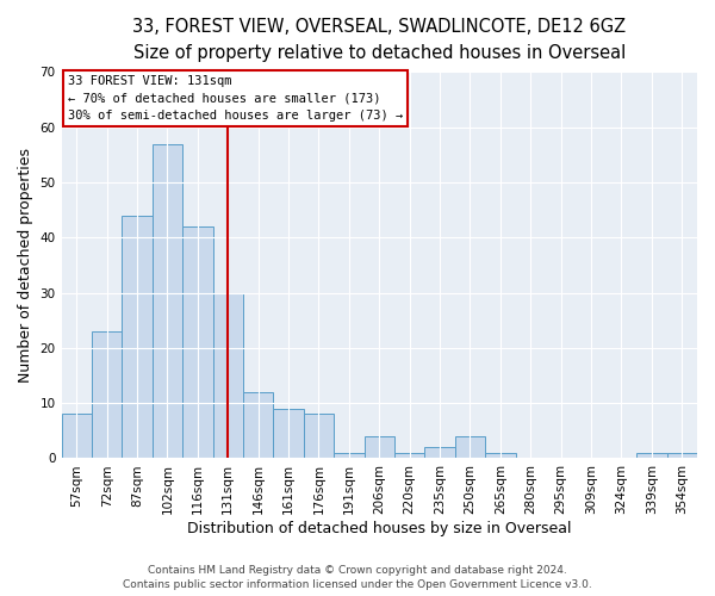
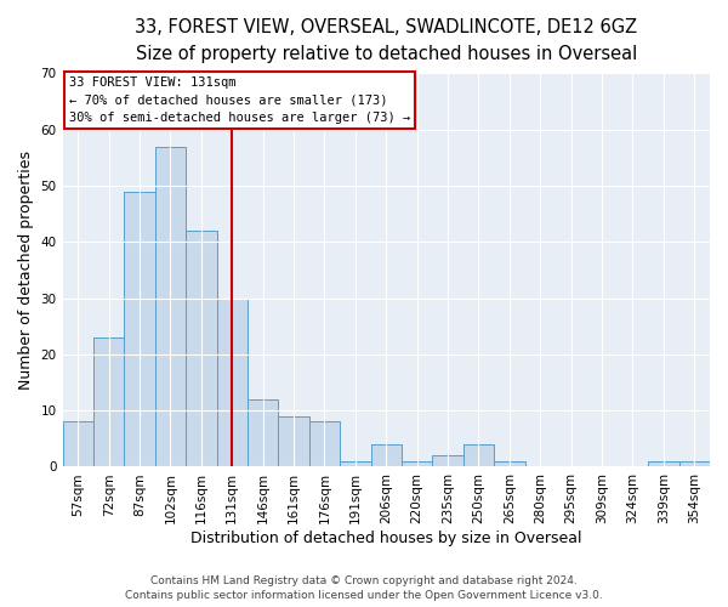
87sqm: 44 -> 49
